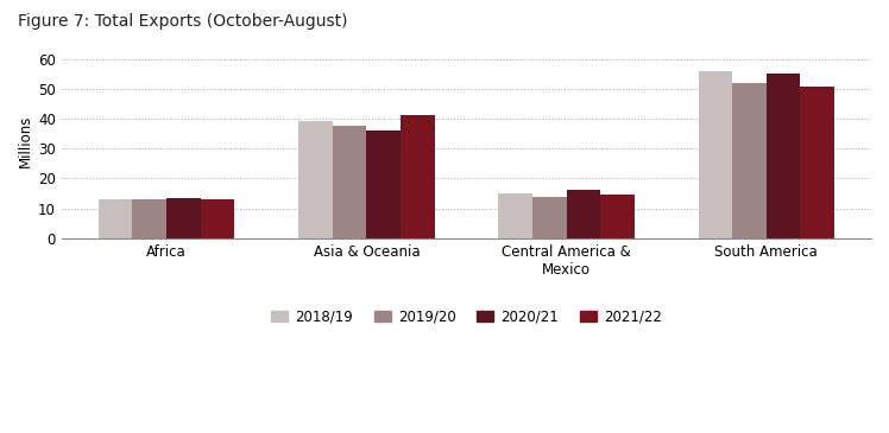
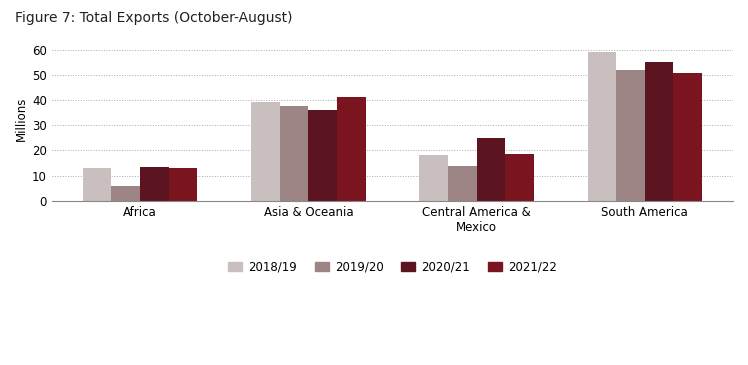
2019/20/Africa: 13.0 -> 6.0
2018/19/Central America & Mexico: 15 -> 18
2020/21/Central America & Mexico: 16.0 -> 25.0
2021/22/Central America & Mexico: 14.5 -> 18.5
2018/19/South America: 56 -> 59
